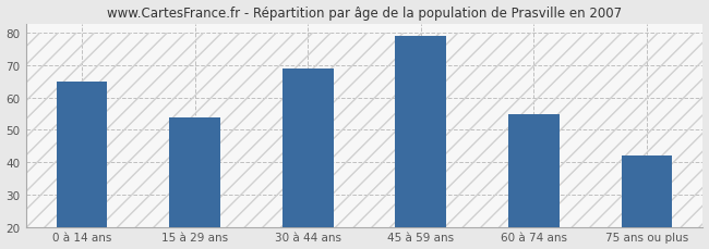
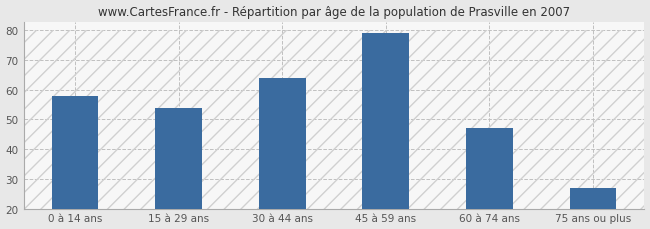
0 à 14 ans: 65 -> 58
30 à 44 ans: 69 -> 64
60 à 74 ans: 55 -> 47
75 ans ou plus: 42 -> 27
